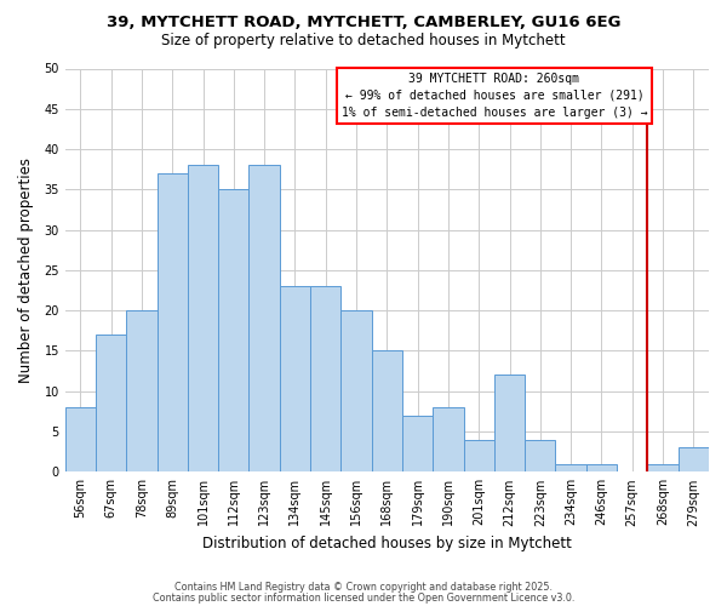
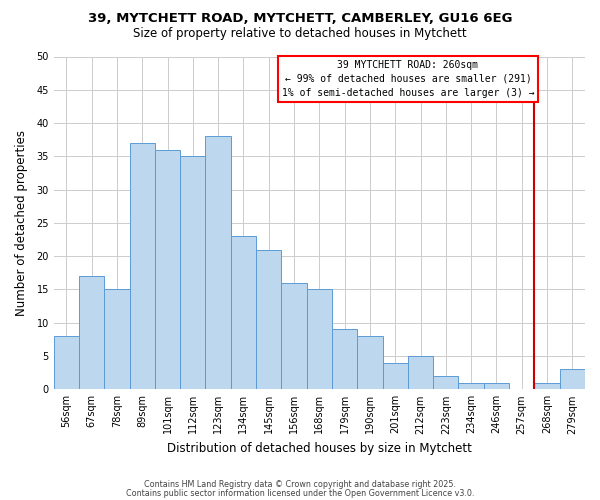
78sqm: 20 -> 15
101sqm: 38 -> 36
145sqm: 23 -> 21
156sqm: 20 -> 16
179sqm: 7 -> 9
212sqm: 12 -> 5
223sqm: 4 -> 2
